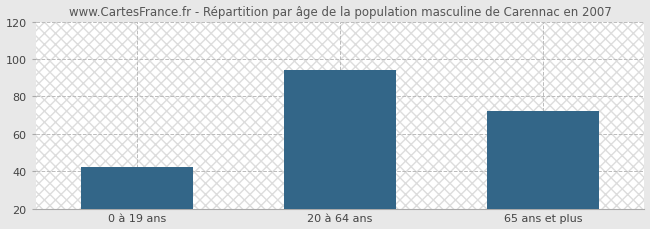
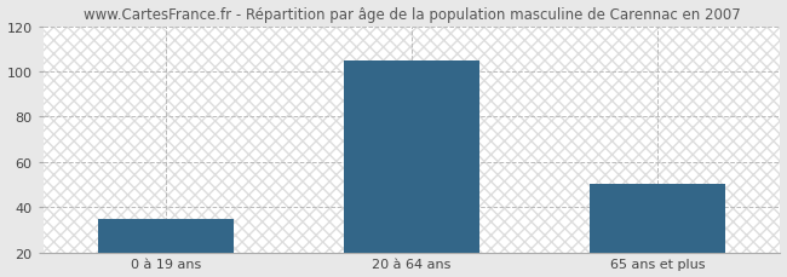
0 à 19 ans: 42 -> 35
20 à 64 ans: 94 -> 105
65 ans et plus: 72 -> 50
